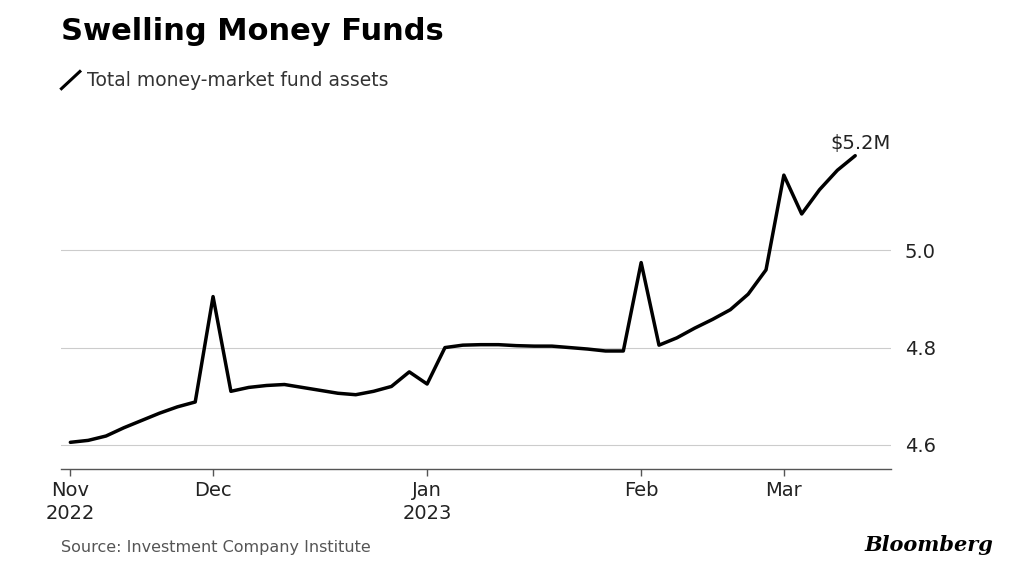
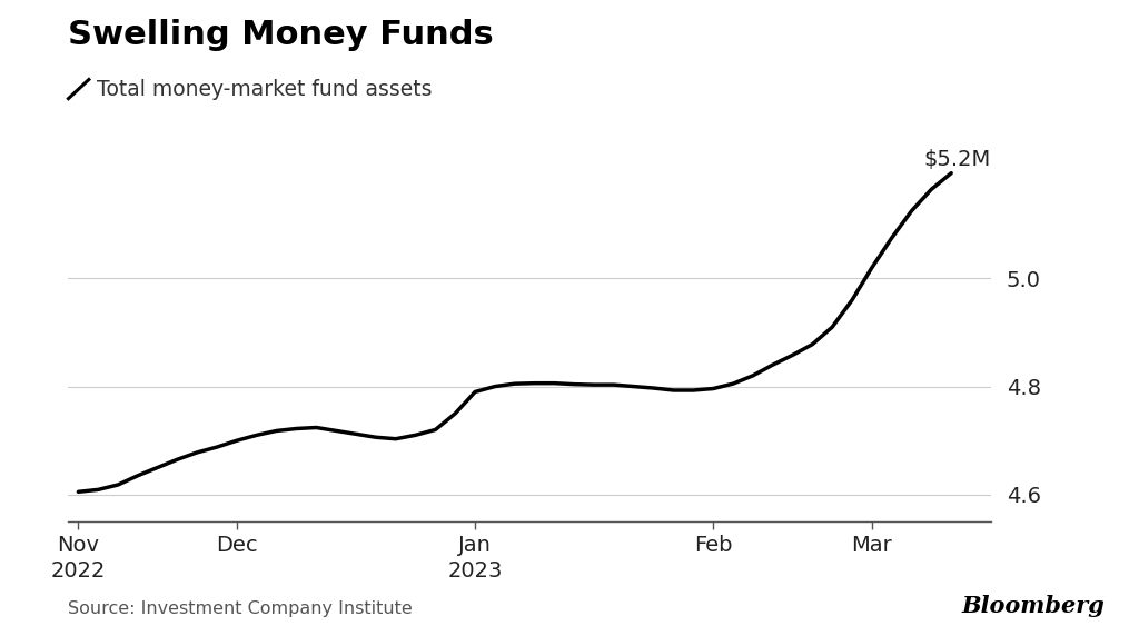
Dec: 4.905 -> 4.700
Jan 2023: 4.725 -> 4.790
Feb: 4.975 -> 4.796
Mar: 5.155 -> 5.020
